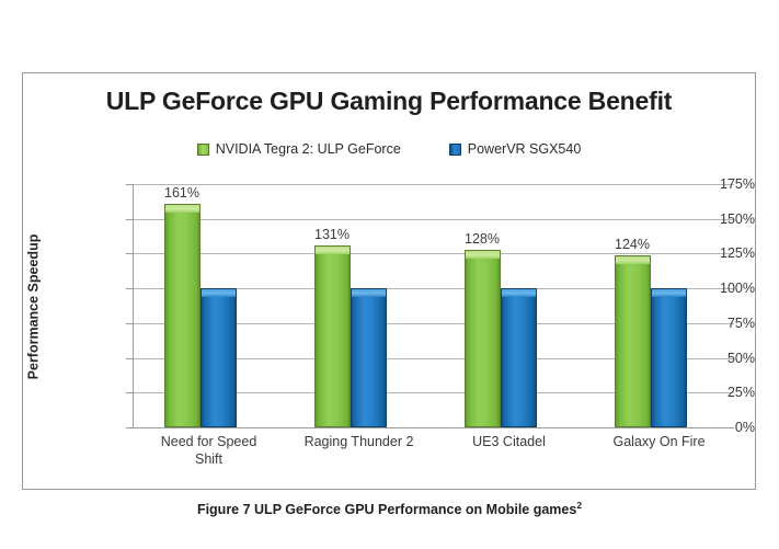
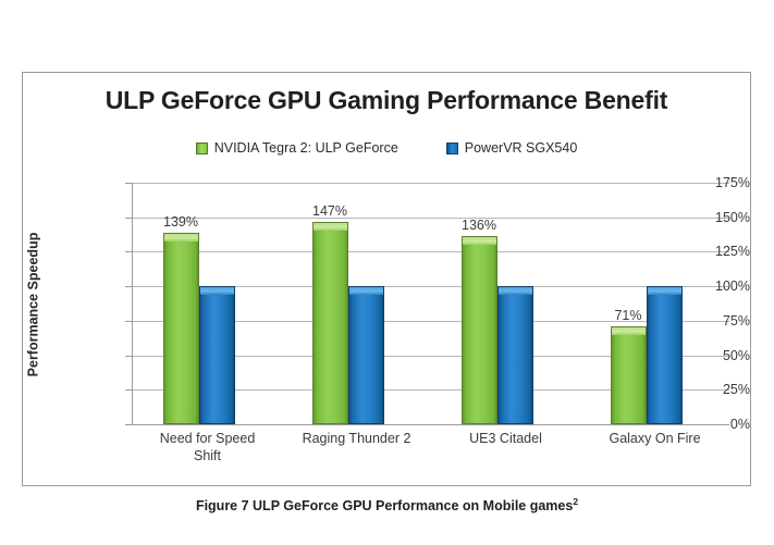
NVIDIA Tegra 2: ULP GeForce/Need for Speed Shift: 161% -> 139%
NVIDIA Tegra 2: ULP GeForce/Raging Thunder 2: 131% -> 147%
NVIDIA Tegra 2: ULP GeForce/UE3 Citadel: 128% -> 136%
NVIDIA Tegra 2: ULP GeForce/Galaxy On Fire: 124% -> 71%
